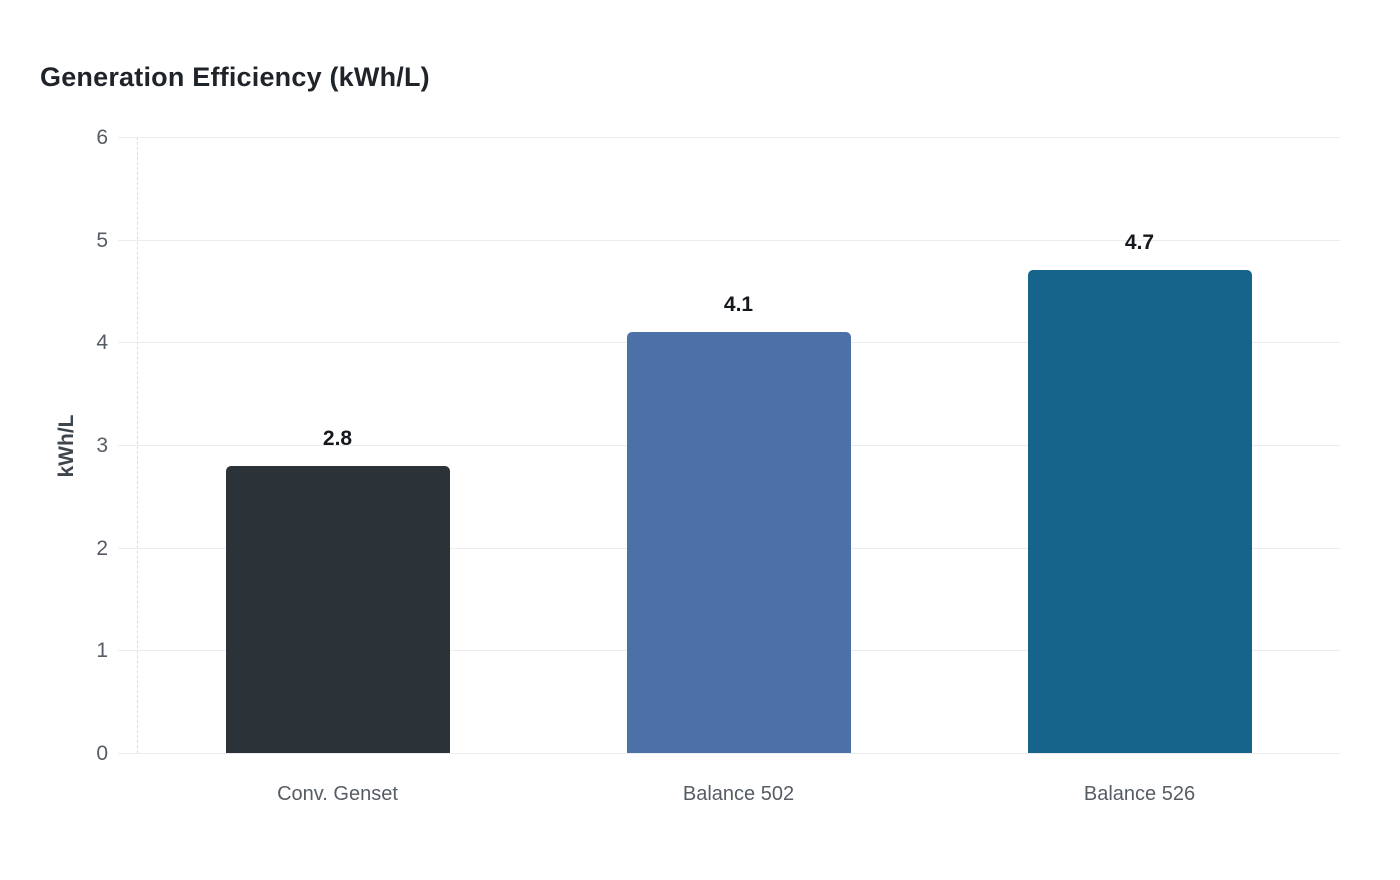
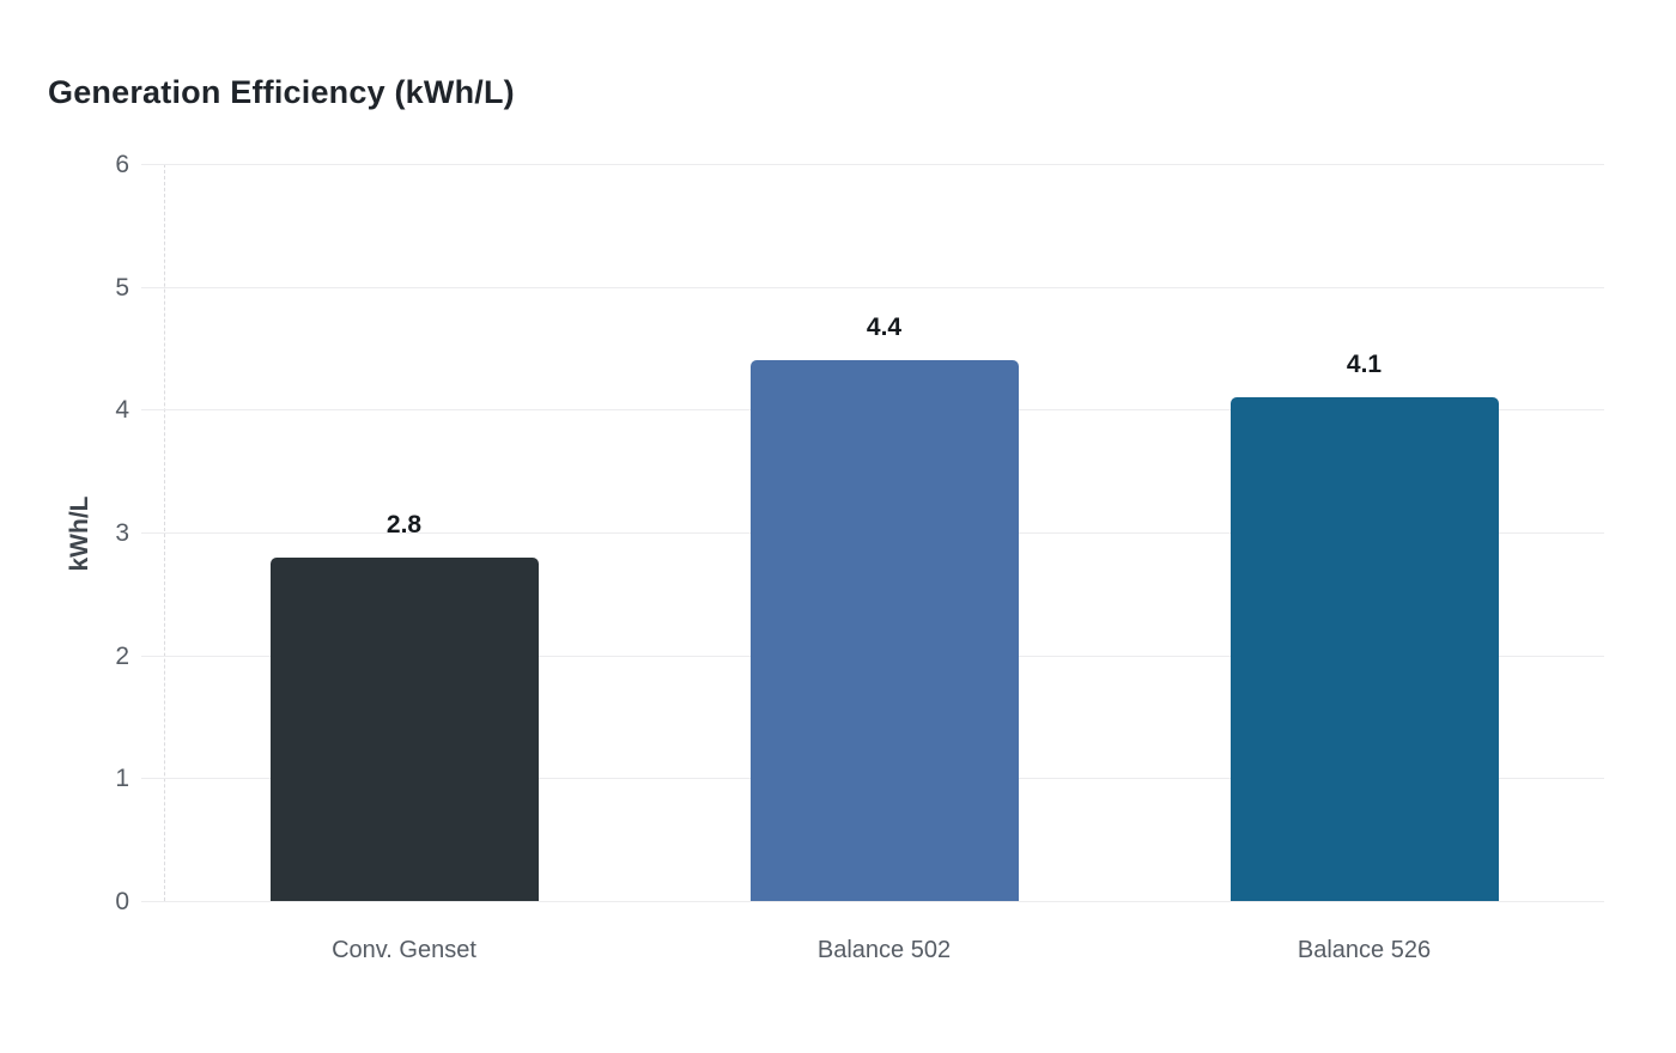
Balance 502: 4.1 -> 4.4
Balance 526: 4.7 -> 4.1
